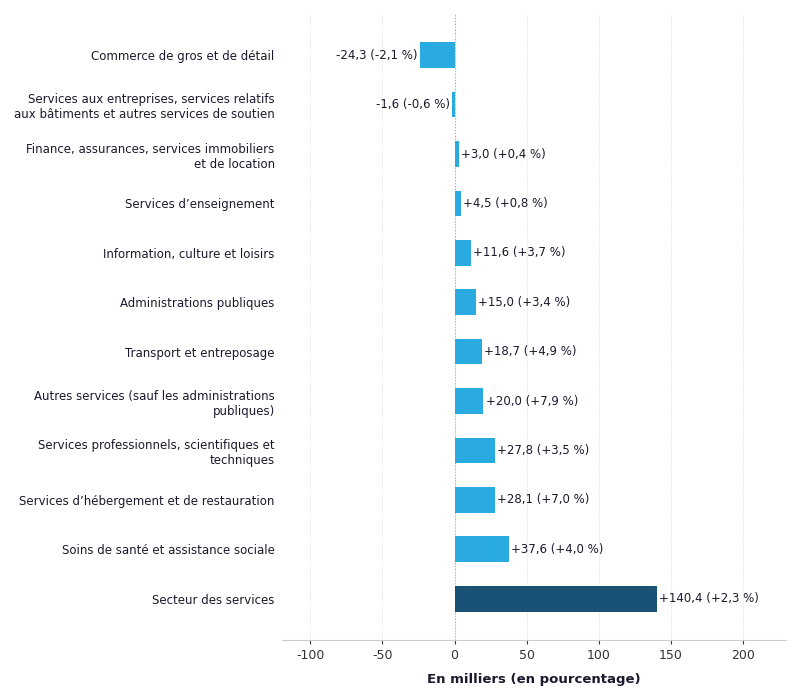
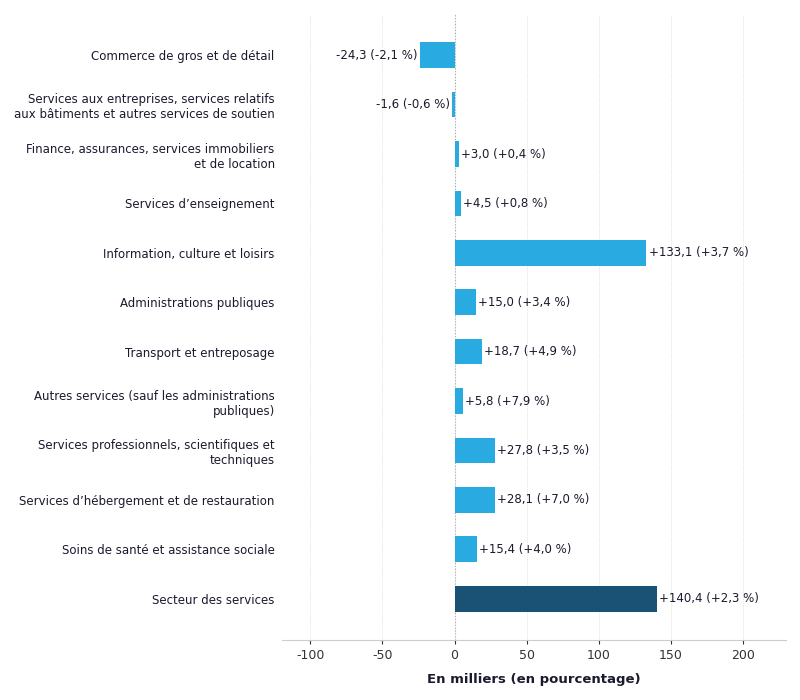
Information, culture et loisirs: +11,6 -> +133,1
Autres services (sauf les administrations publiques): +20,0 -> +5,8
Soins de santé et assistance sociale: +37,6 -> +15,4
